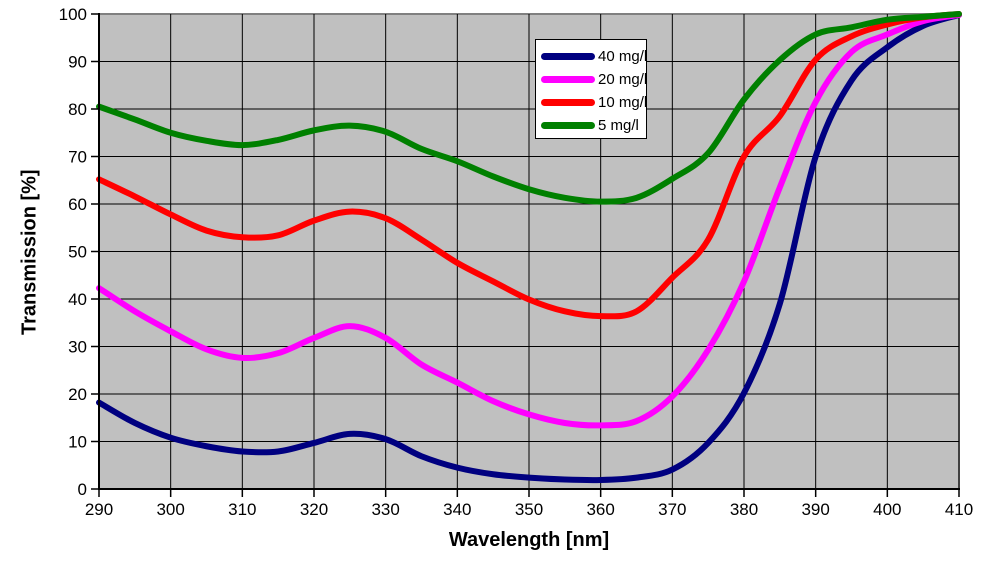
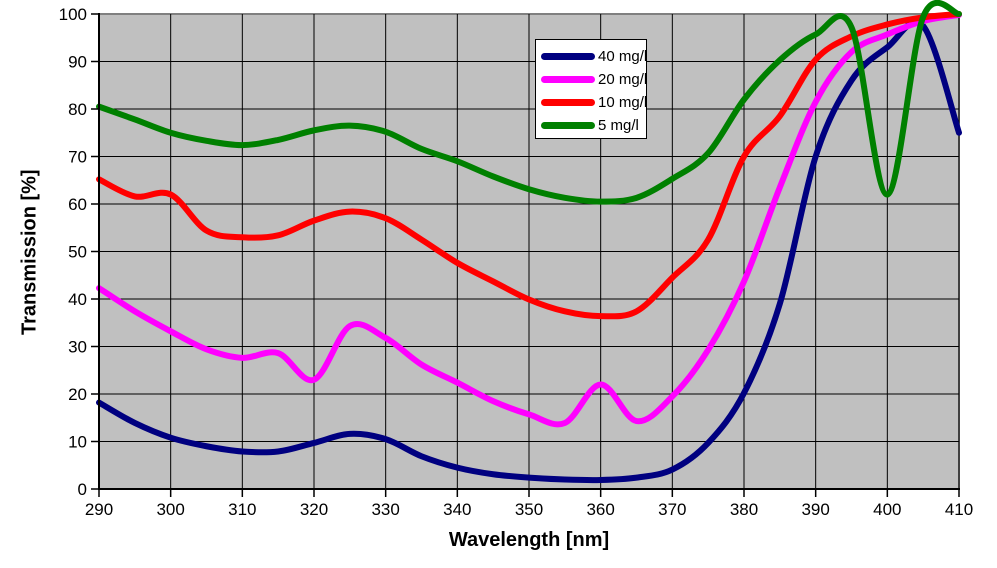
10 mg/l/300: 58 -> 62
20 mg/l/320: 32 -> 23
20 mg/l/360: 13 -> 22
5 mg/l/400: 99 -> 62
40 mg/l/410: 100 -> 75
